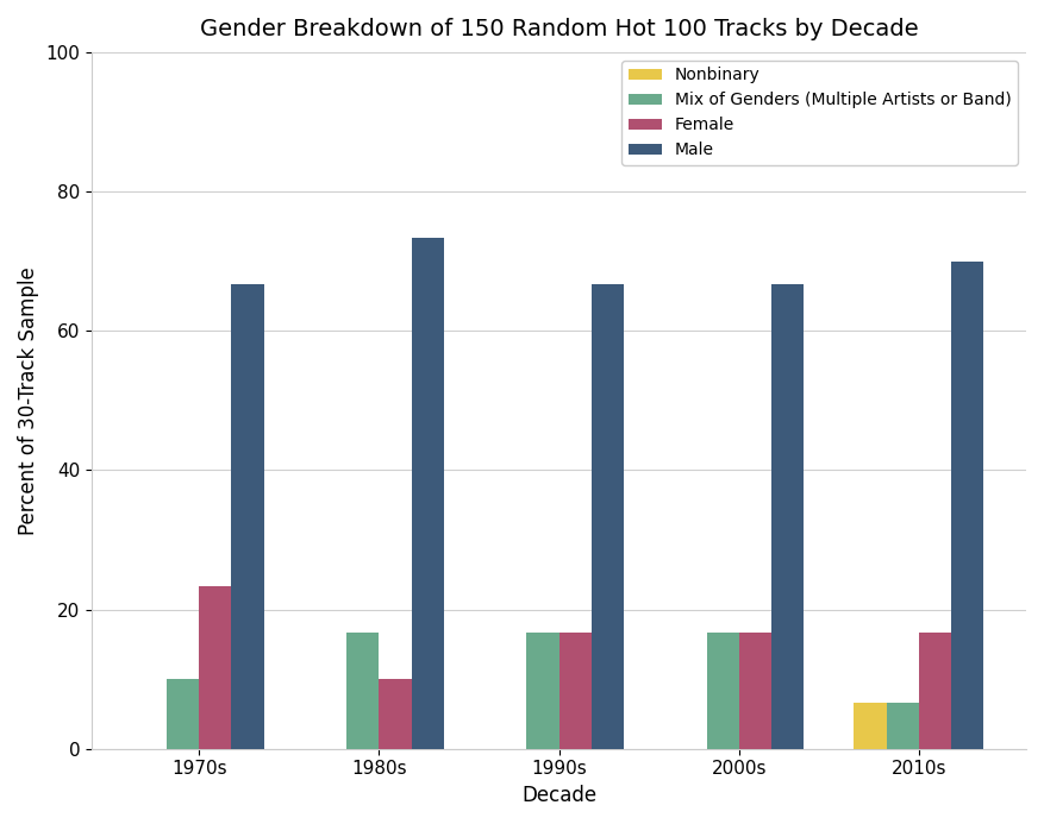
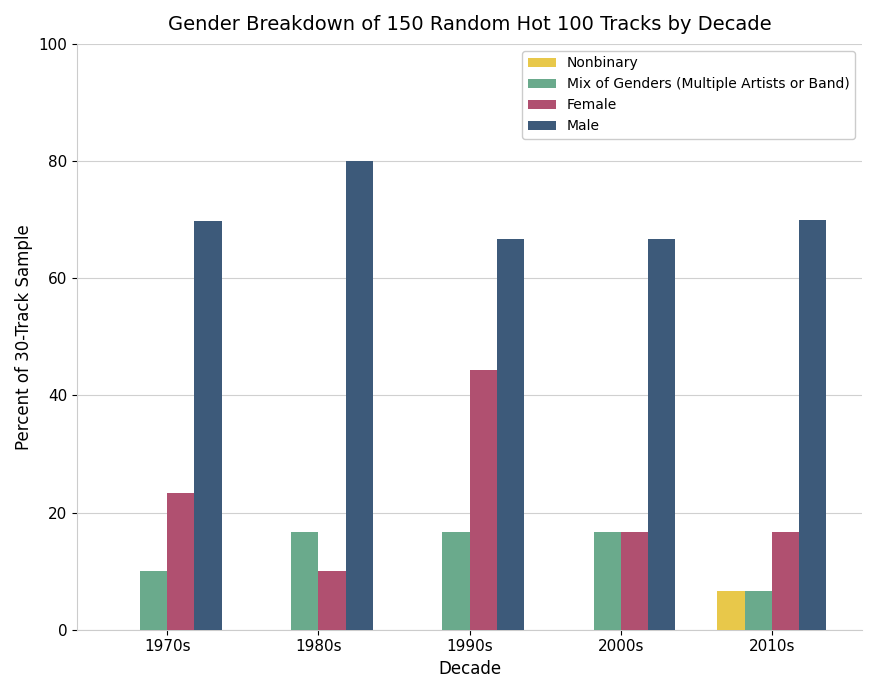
Male/1970s: 66.7 -> 69.8
Male/1980s: 73.3 -> 80.0
Female/1990s: 16.7 -> 44.4
